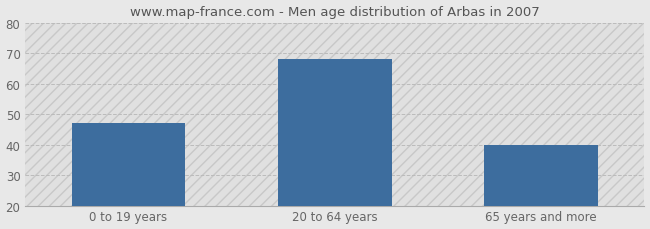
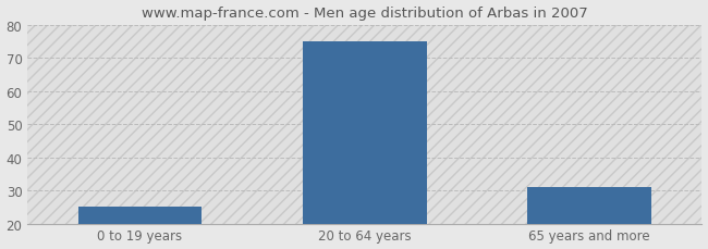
0 to 19 years: 47 -> 25
20 to 64 years: 68 -> 75
65 years and more: 40 -> 31
